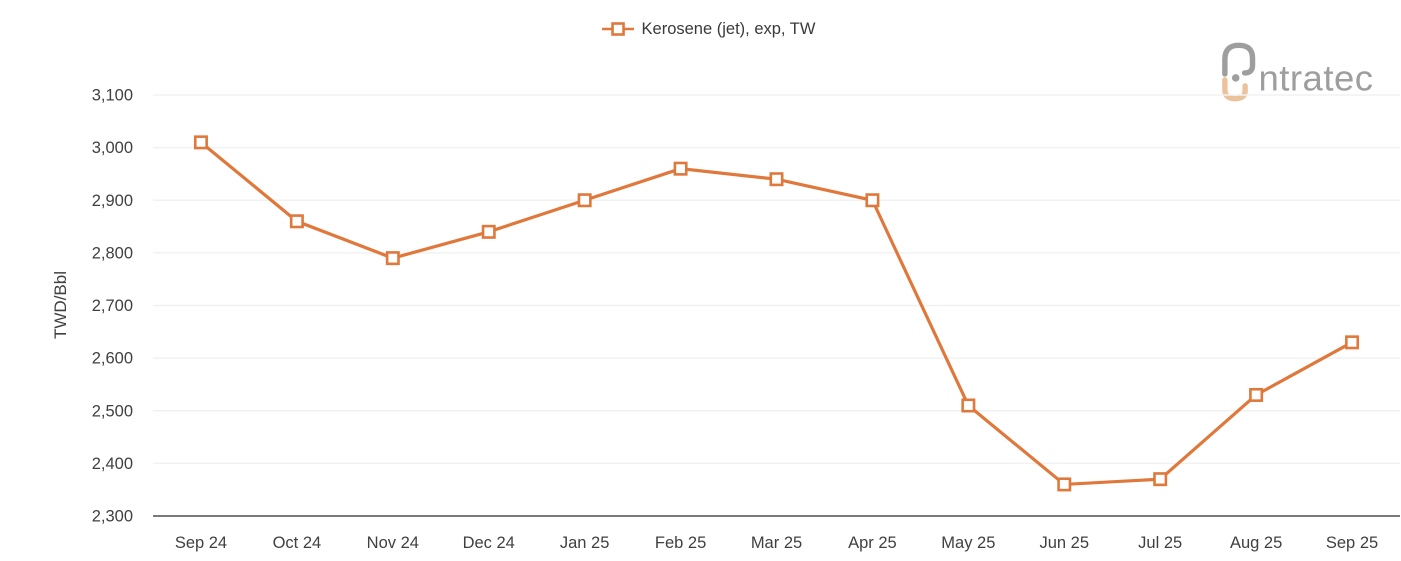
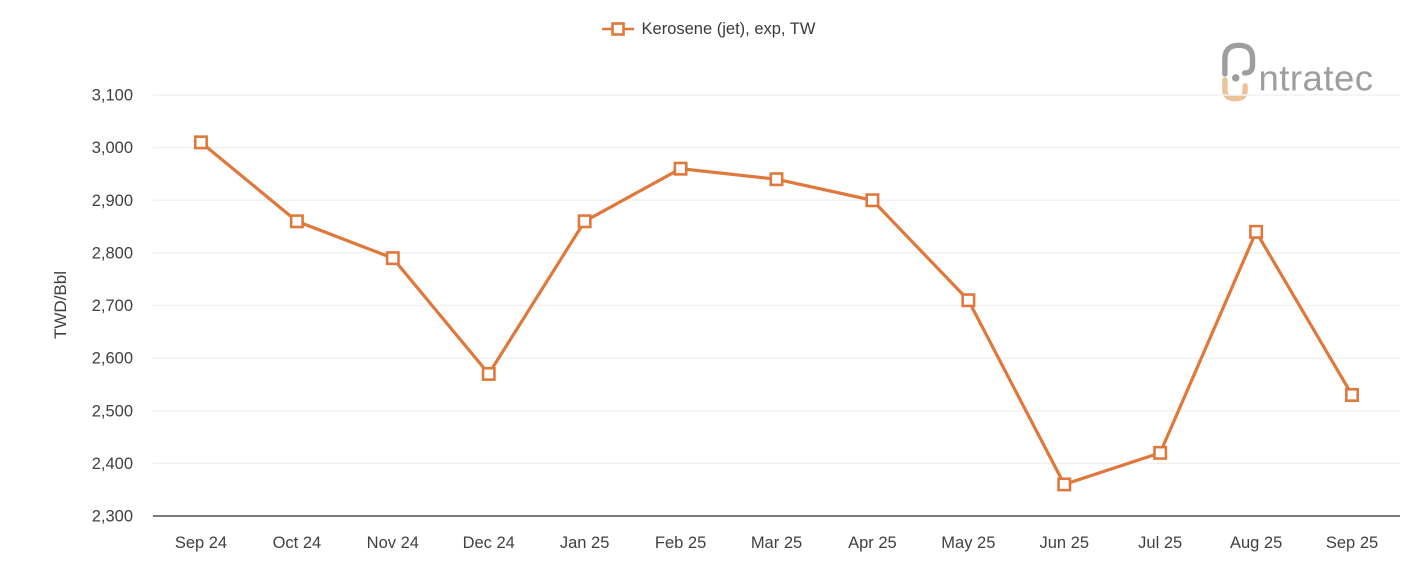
Dec 24: 2840 -> 2570
Jan 25: 2900 -> 2860
May 25: 2510 -> 2710
Jul 25: 2370 -> 2420
Aug 25: 2530 -> 2840
Sep 25: 2630 -> 2530
